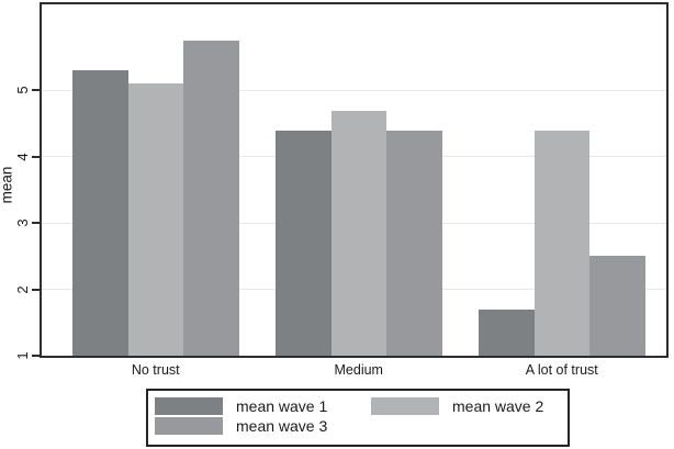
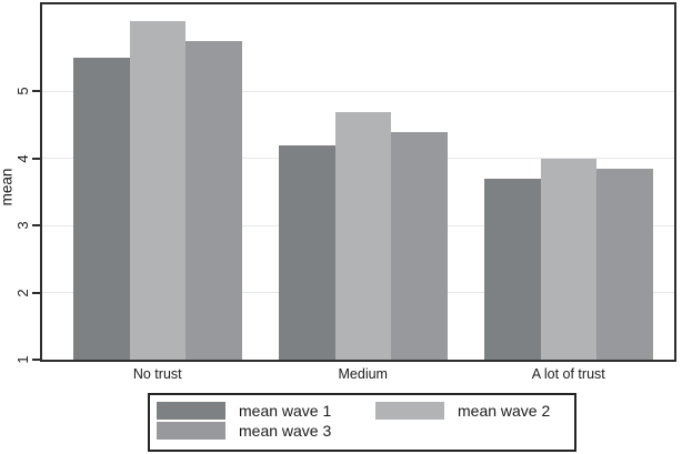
mean wave 1/No trust: 5.3 -> 5.5
mean wave 2/No trust: 5.1 -> 6.0
mean wave 1/Medium: 4.4 -> 4.2
mean wave 1/A lot of trust: 1.7 -> 3.7
mean wave 2/A lot of trust: 4.4 -> 4.0
mean wave 3/A lot of trust: 2.5 -> 3.9
